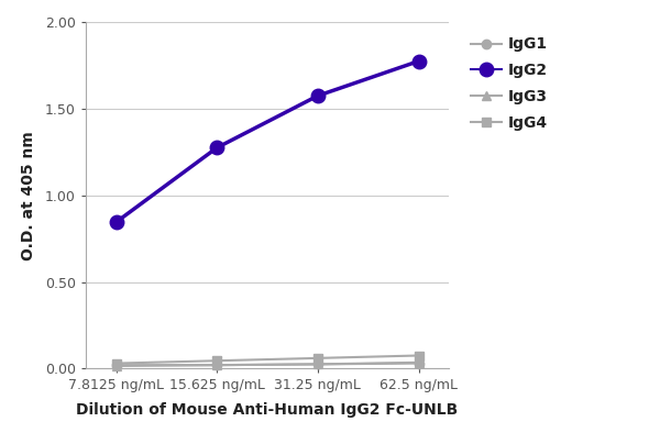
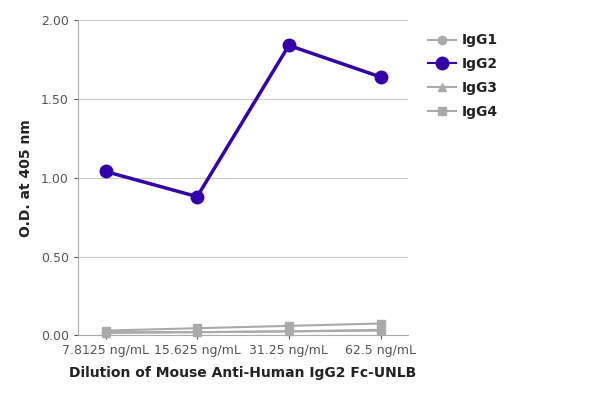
IgG2/7.8125 ng/mL: 0.84 -> 1.04
IgG2/15.625 ng/mL: 1.27 -> 0.88
IgG2/31.25 ng/mL: 1.57 -> 1.84
IgG2/62.5 ng/mL: 1.77 -> 1.64
